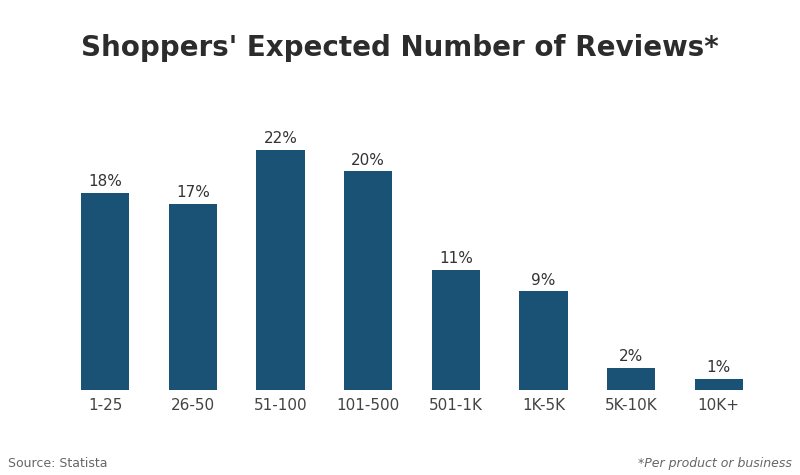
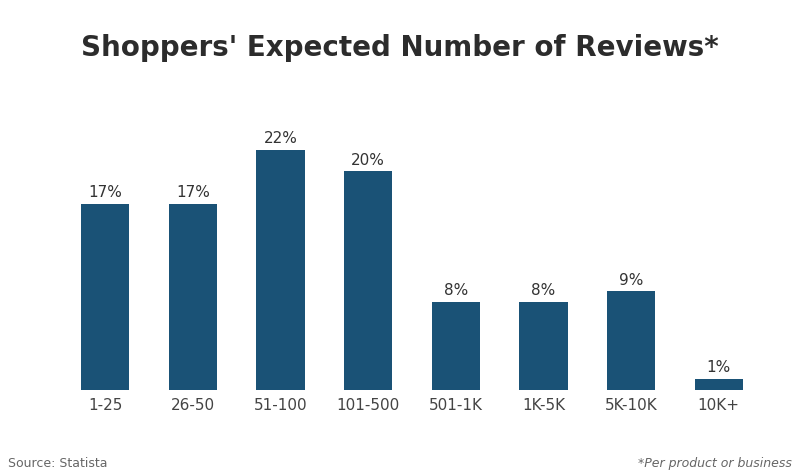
1-25: 18% -> 17%
501-1K: 11% -> 8%
1K-5K: 9% -> 8%
5K-10K: 2% -> 9%
